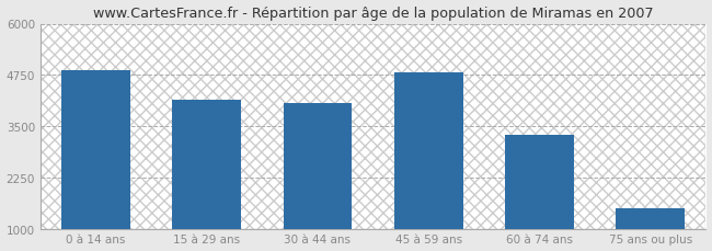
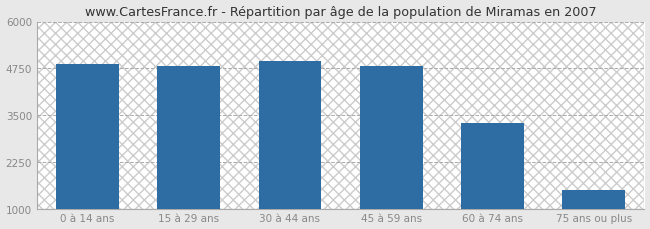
15 à 29 ans: 4150 -> 4810
30 à 44 ans: 4050 -> 4940
